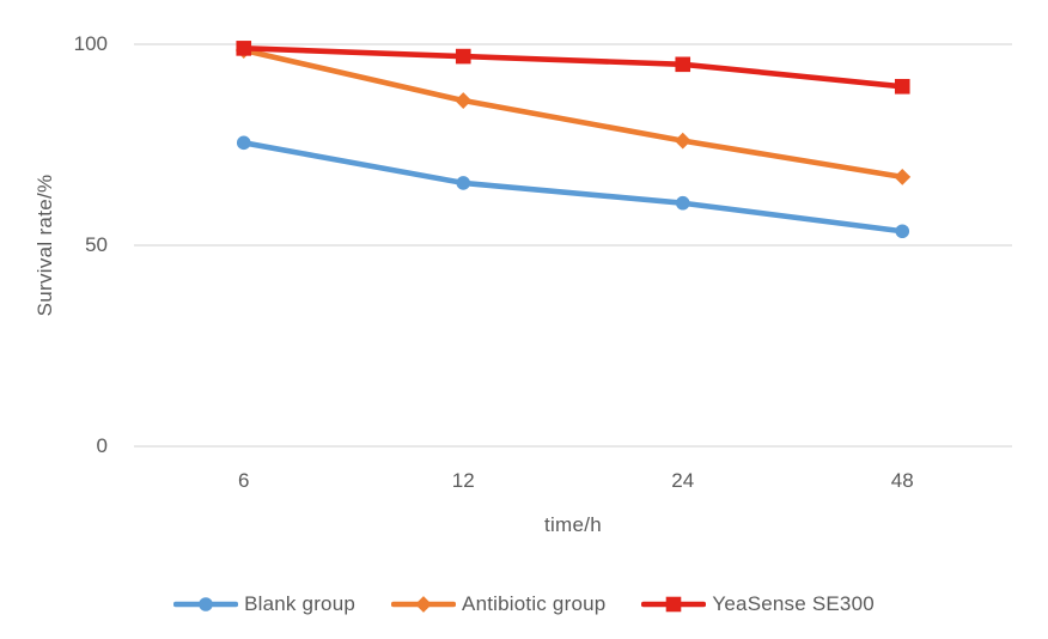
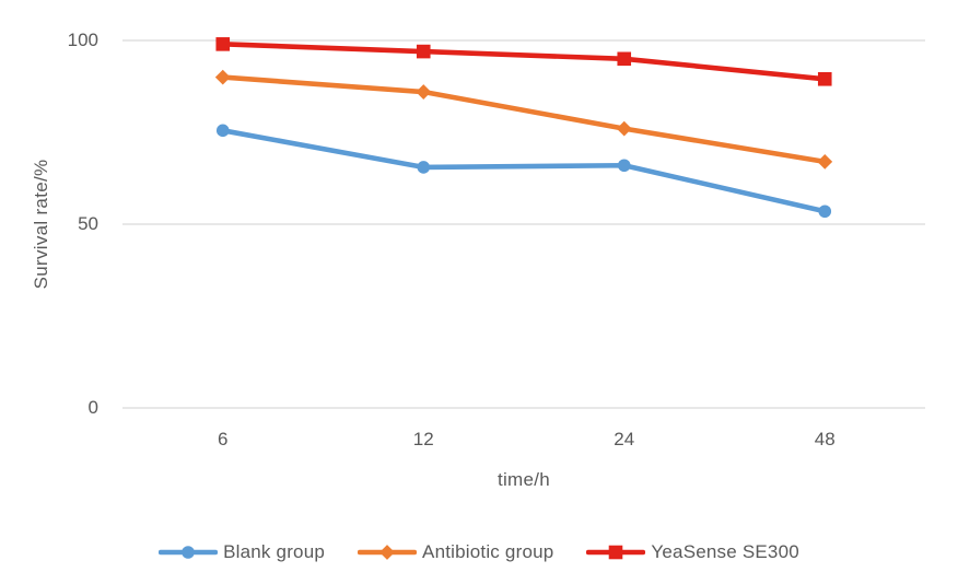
Antibiotic group/6: 98 -> 90
Blank group/24: 60 -> 66
